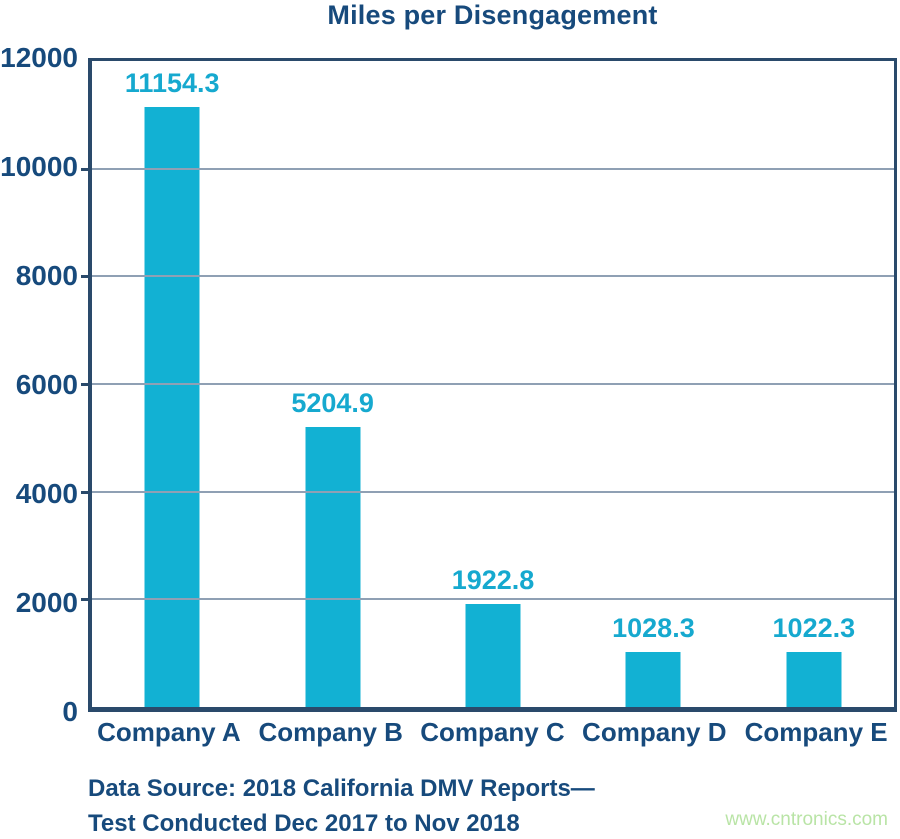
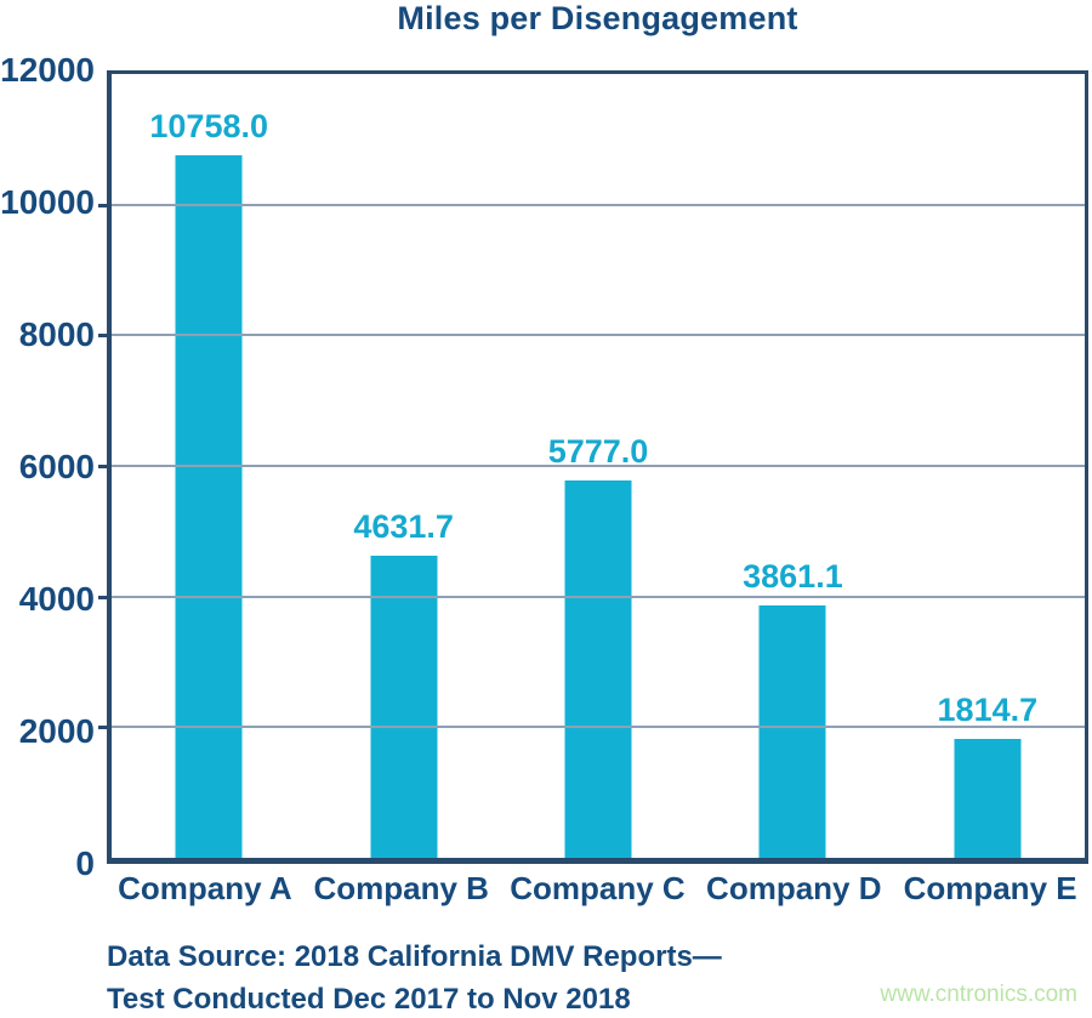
Company A: 11154.3 -> 10758.0
Company B: 5204.9 -> 4631.7
Company C: 1922.8 -> 5777.0
Company D: 1028.3 -> 3861.1
Company E: 1022.3 -> 1814.7
